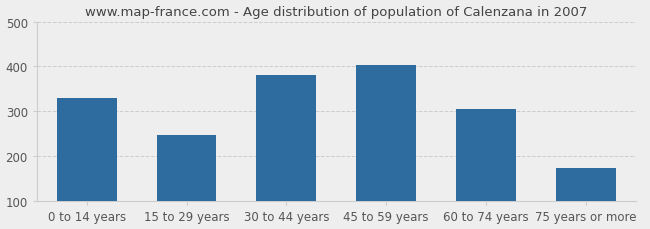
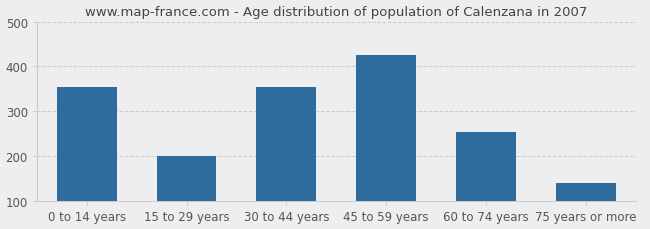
0 to 14 years: 330 -> 355
15 to 29 years: 248 -> 200
30 to 44 years: 380 -> 355
45 to 59 years: 404 -> 425
60 to 74 years: 305 -> 255
75 years or more: 175 -> 140
